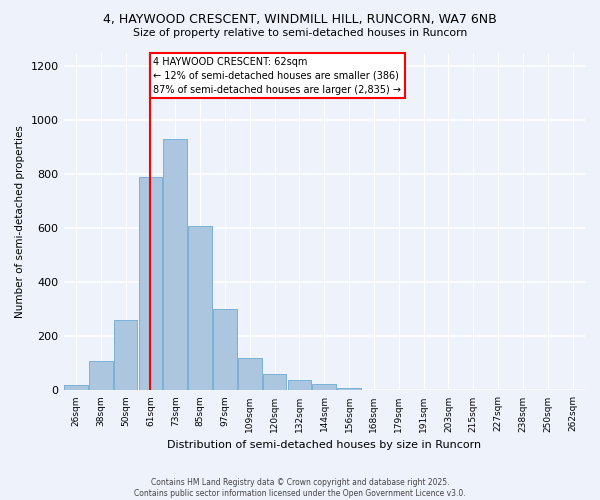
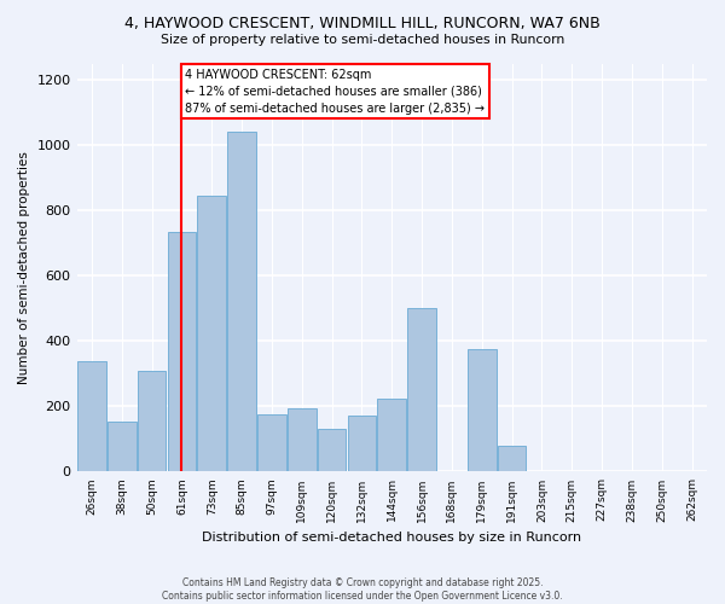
26sqm: 20 -> 340
38sqm: 110 -> 155
50sqm: 260 -> 310
61sqm: 790 -> 735
73sqm: 930 -> 845
85sqm: 610 -> 1040
97sqm: 300 -> 175
109sqm: 120 -> 195
120sqm: 60 -> 130
132sqm: 40 -> 170
144sqm: 25 -> 225
156sqm: 10 -> 500
179sqm: 1 -> 375
191sqm: 1 -> 80
